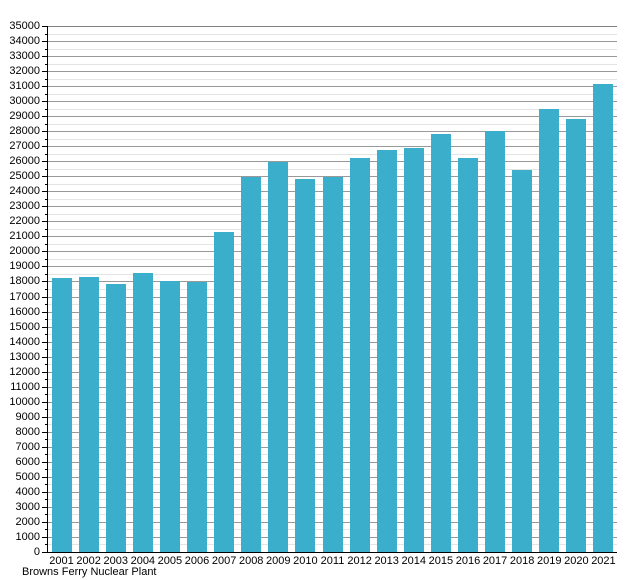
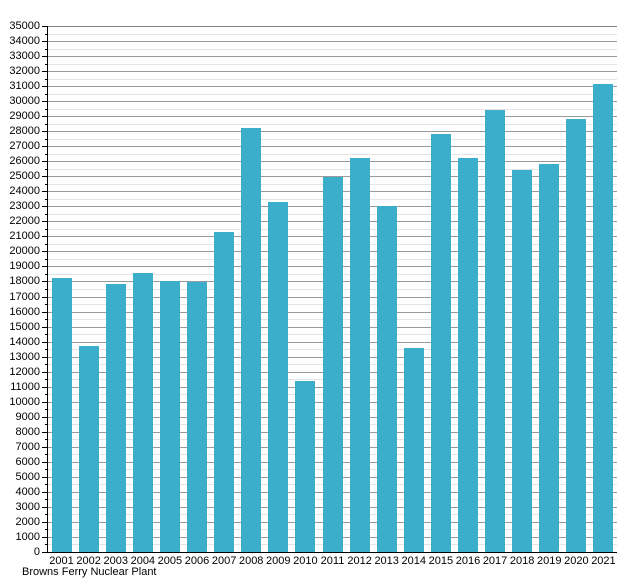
2002: 18300 -> 13700
2008: 25000 -> 28200
2009: 26000 -> 23300
2010: 24800 -> 11400
2013: 26800 -> 23000
2014: 26800 -> 13600
2017: 28000 -> 29400
2019: 29500 -> 25800
